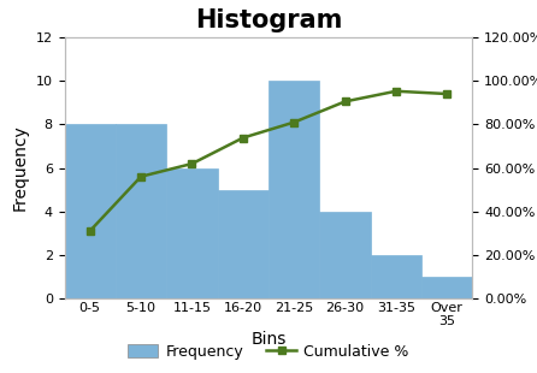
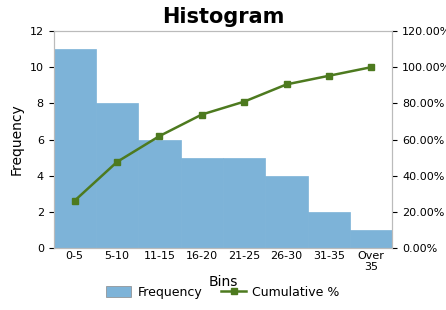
Frequency/0-5: 8 -> 11
Cumulative %/0-5: 31% -> 26%
Cumulative %/5-10: 56% -> 48%
Frequency/21-25: 10 -> 5
Cumulative %/Over 35: 94% -> 100%
